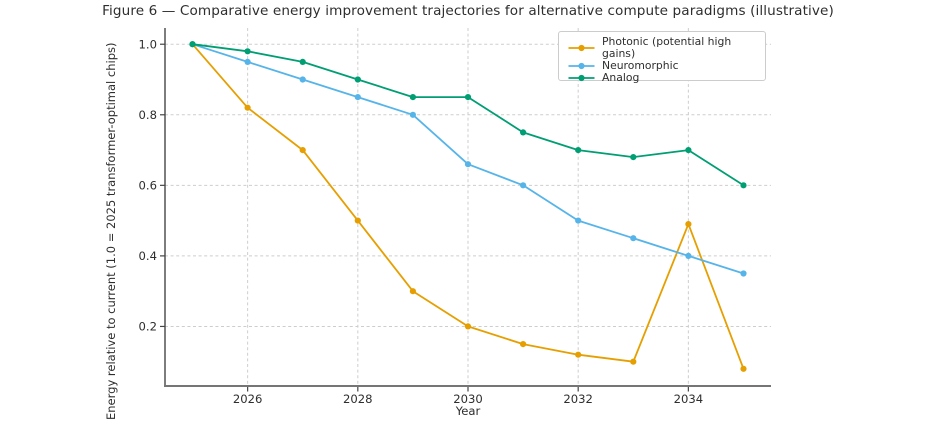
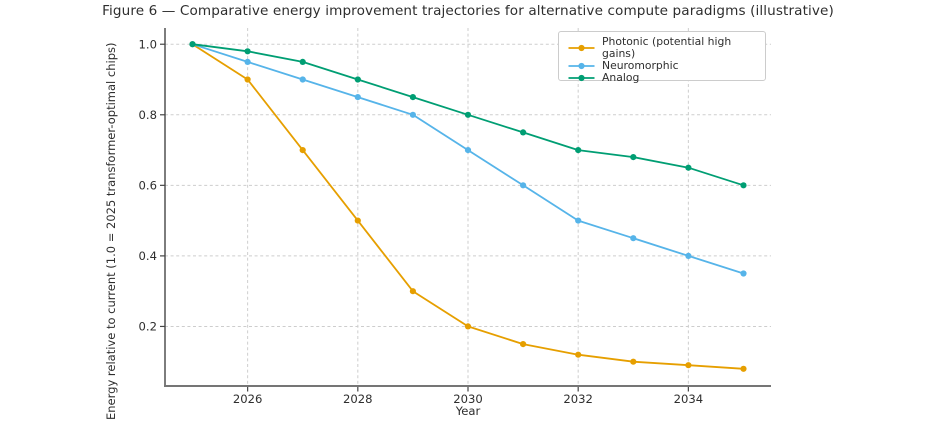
Photonic (potential high gains)/2026: 0.82 -> 0.90
Neuromorphic/2030: 0.66 -> 0.70
Analog/2030: 0.85 -> 0.80
Photonic (potential high gains)/2034: 0.49 -> 0.09
Analog/2034: 0.70 -> 0.65
